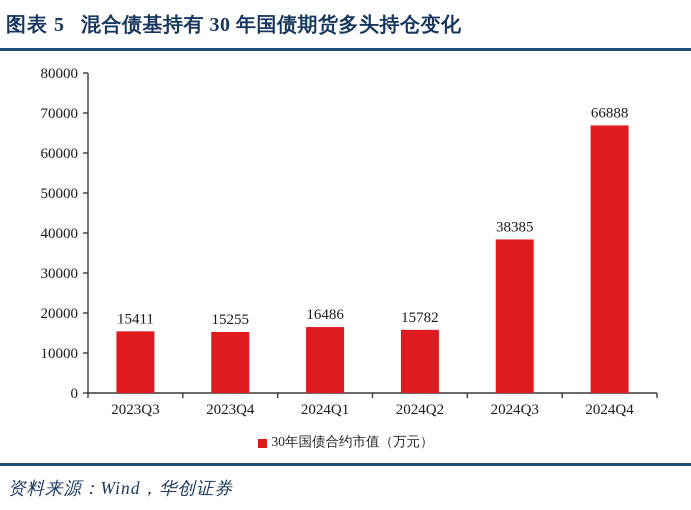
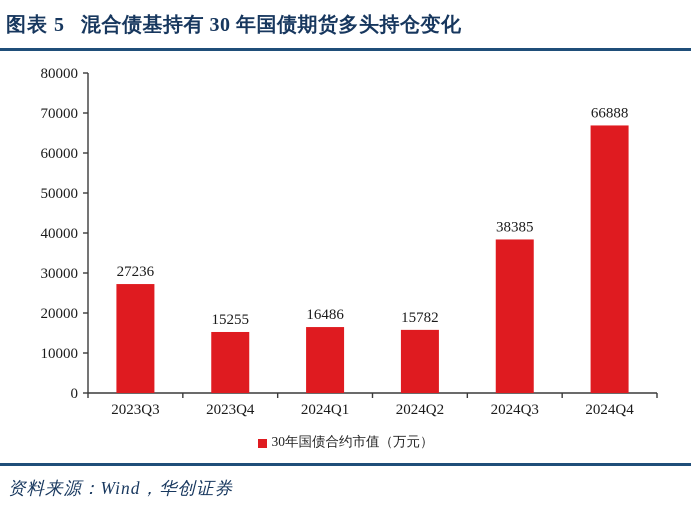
2023Q3: 15411 -> 27236
